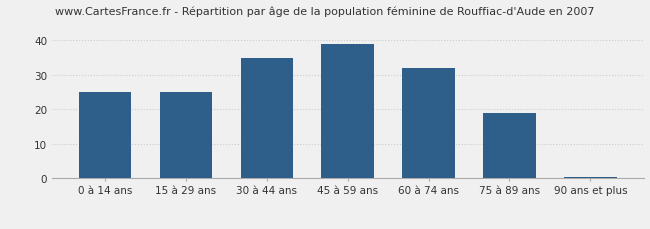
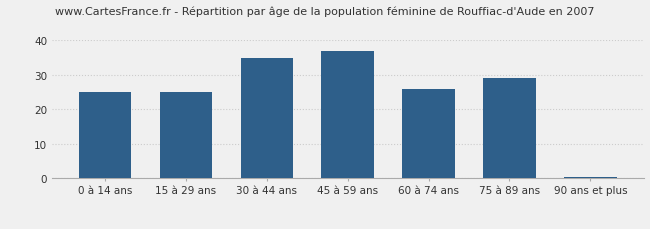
45 à 59 ans: 39.0 -> 37.0
60 à 74 ans: 32.0 -> 26.0
75 à 89 ans: 19.0 -> 29.0
